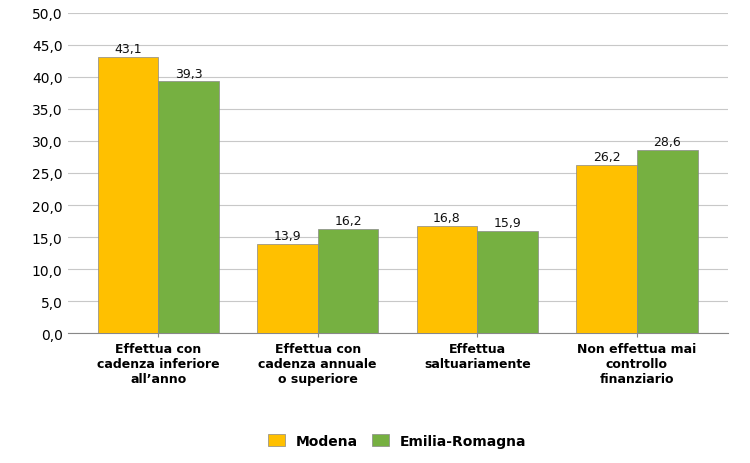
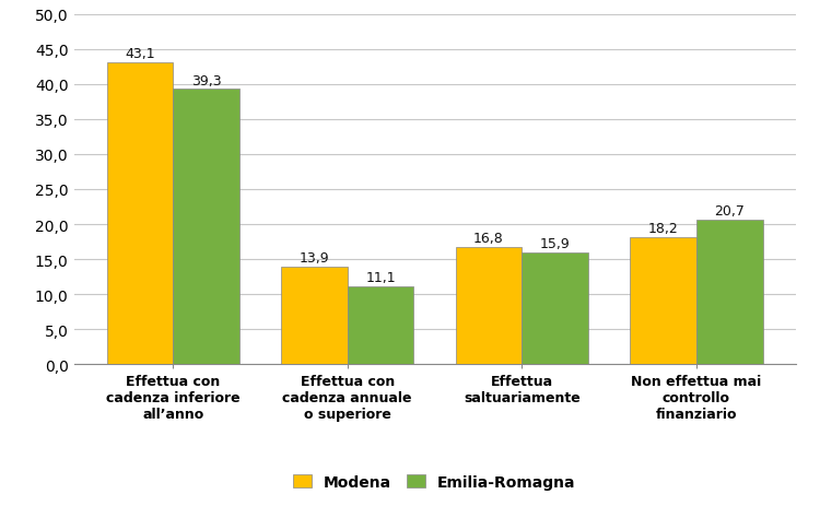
Emilia-Romagna/Effettua con cadenza annuale o superiore: 16,2 -> 11,1
Modena/Non effettua mai controllo finanziario: 26,2 -> 18,2
Emilia-Romagna/Non effettua mai controllo finanziario: 28,6 -> 20,7
